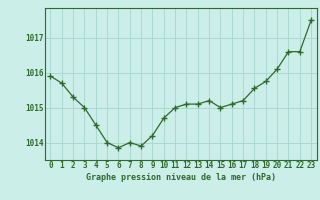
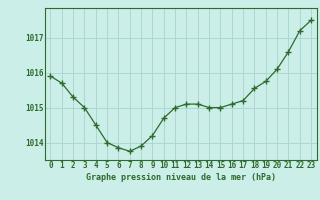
7: 1014.00 -> 1013.75
14: 1015.20 -> 1015.00
22: 1016.60 -> 1017.20
